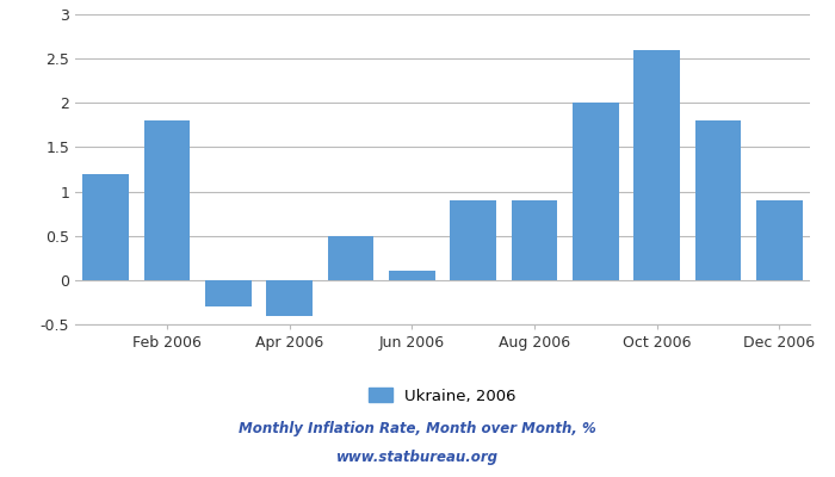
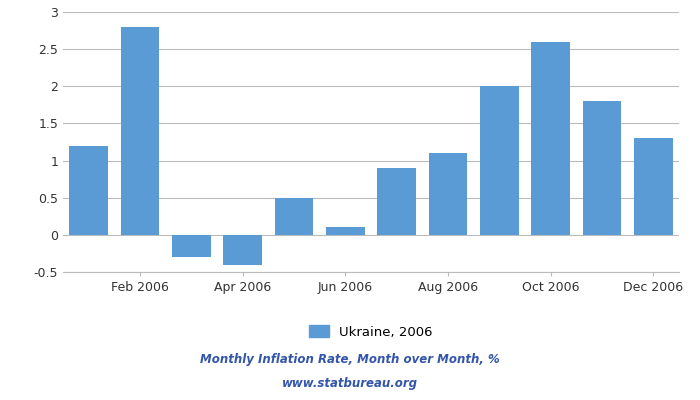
Feb 2006: 1.8 -> 2.8
Aug 2006: 0.9 -> 1.1
Dec 2006: 0.9 -> 1.3
